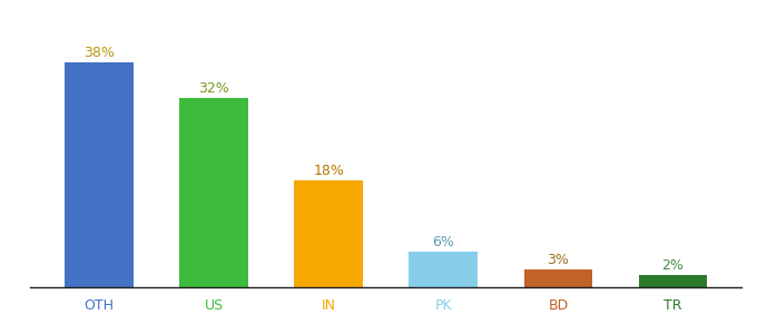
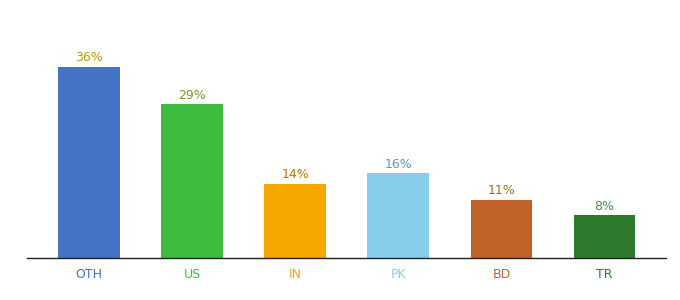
OTH: 38% -> 36%
US: 32% -> 29%
IN: 18% -> 14%
PK: 6% -> 16%
BD: 3% -> 11%
TR: 2% -> 8%
